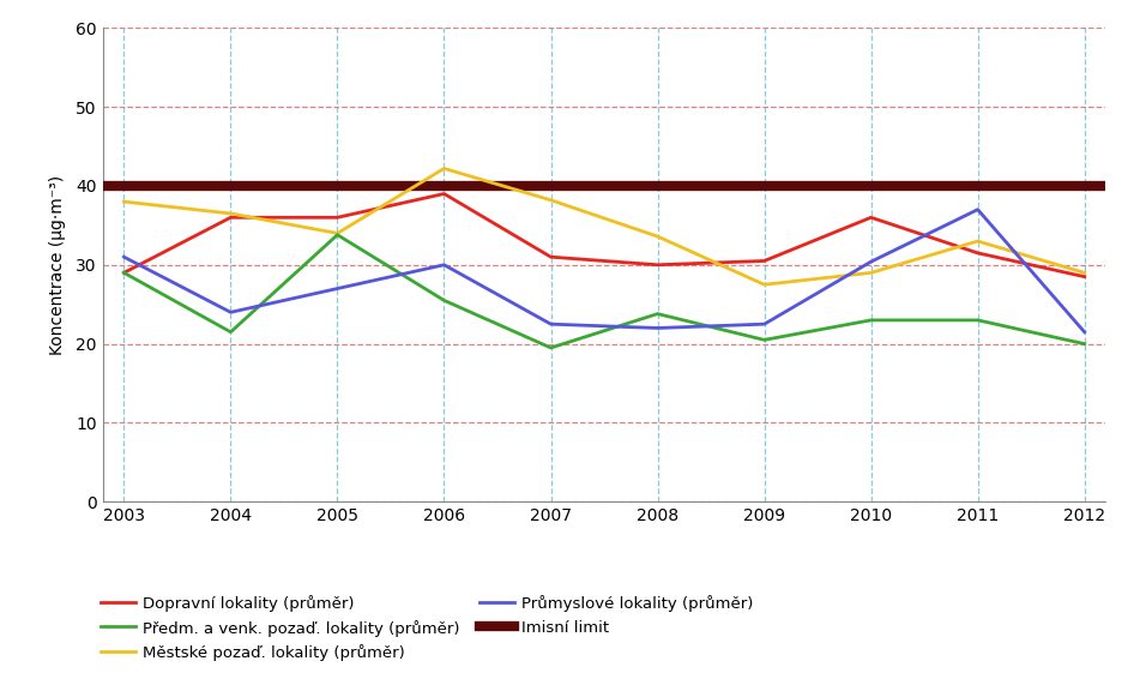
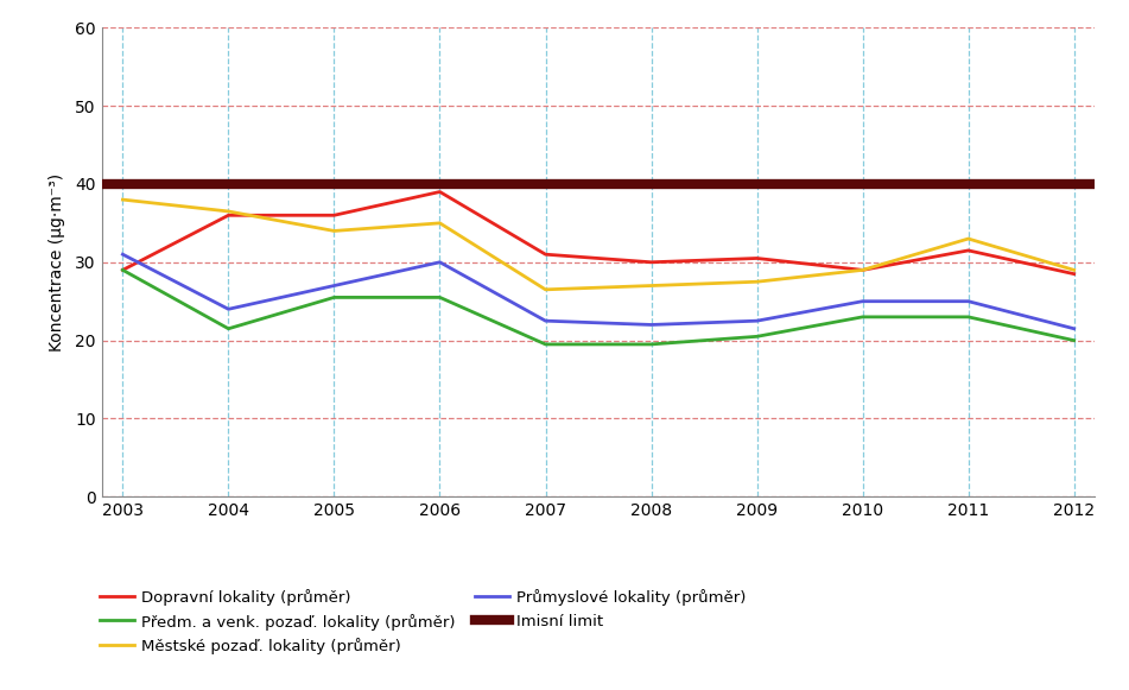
Předm. a venk. pozaď. lokality (průměr)/2005: 33.8 -> 25.5
Městské pozaď. lokality (průměr)/2006: 42.2 -> 35.0
Městské pozaď. lokality (průměr)/2007: 38.2 -> 26.5
Městské pozaď. lokality (průměr)/2008: 33.6 -> 27.0
Předm. a venk. pozaď. lokality (průměr)/2008: 23.8 -> 19.5
Dopravní lokality (průměr)/2010: 36.0 -> 29.0
Průmyslové lokality (průměr)/2010: 30.4 -> 25.0
Průmyslové lokality (průměr)/2011: 37.0 -> 25.0
